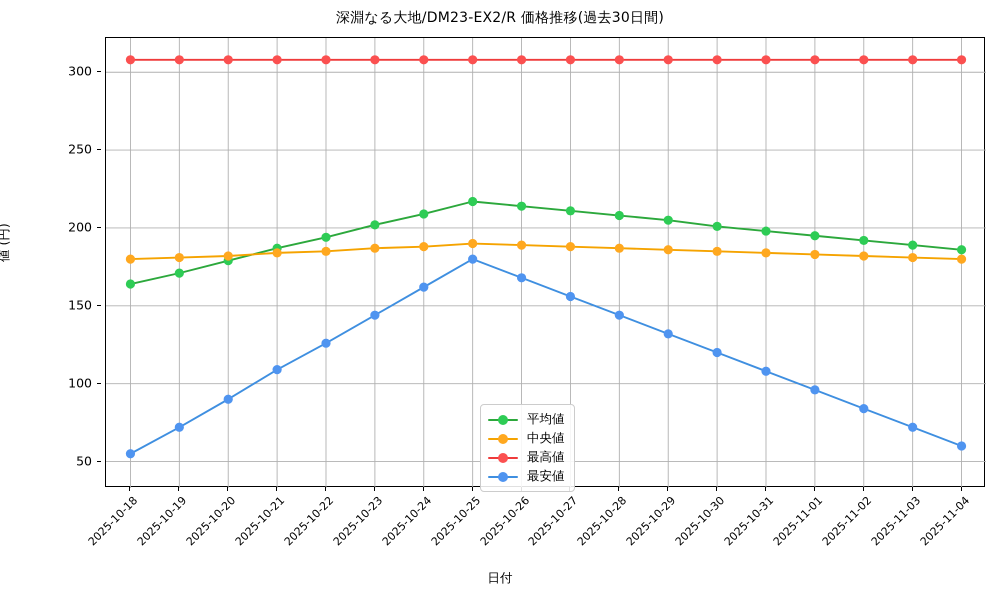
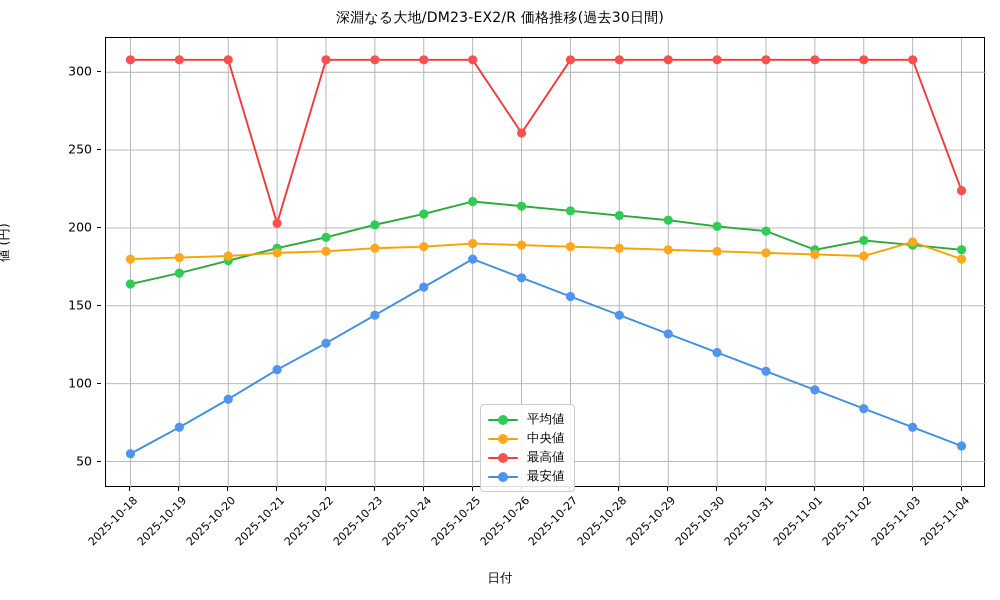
最高値/2025-10-21: 308 -> 203
最高値/2025-10-26: 308 -> 261
平均値/2025-11-01: 195 -> 186
中央値/2025-11-03: 181 -> 191
最高値/2025-11-04: 308 -> 224
